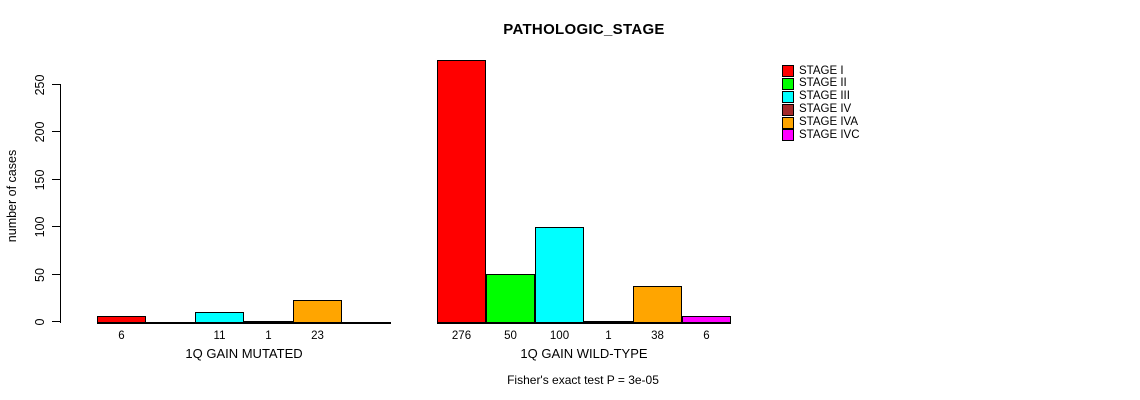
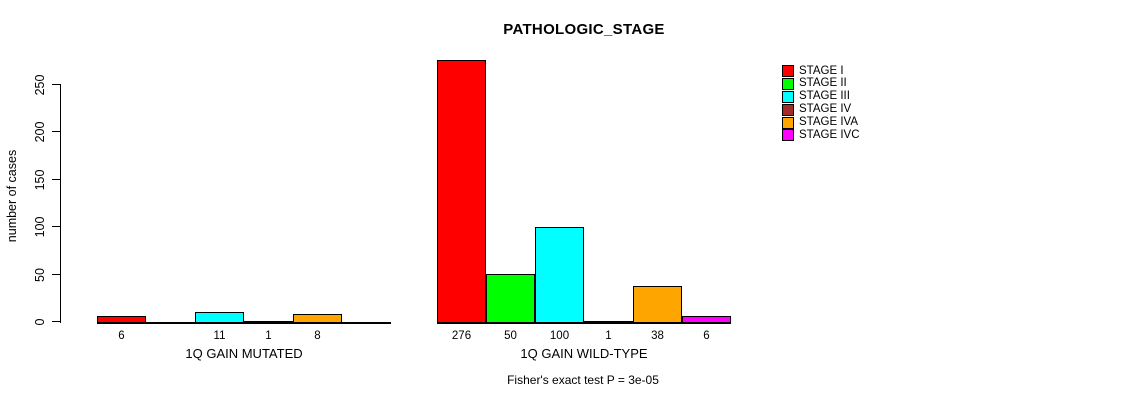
STAGE IVA/1Q GAIN MUTATED: 23 -> 8
